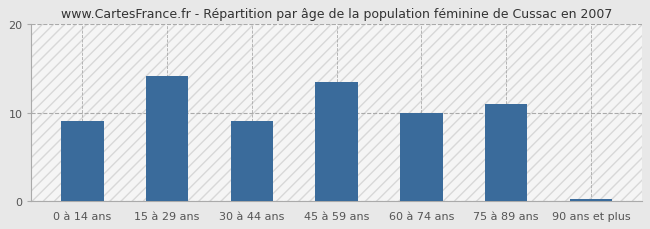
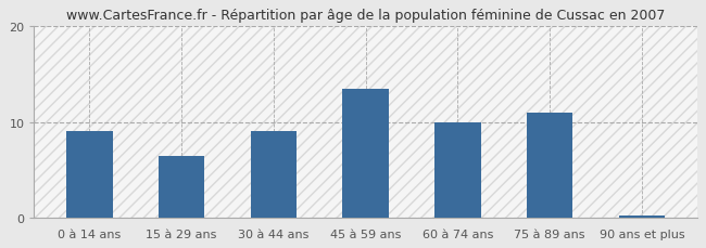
15 à 29 ans: 14.2 -> 6.5
